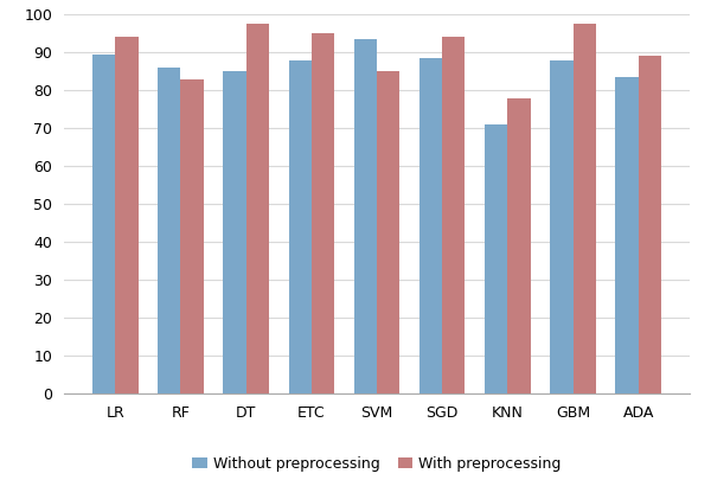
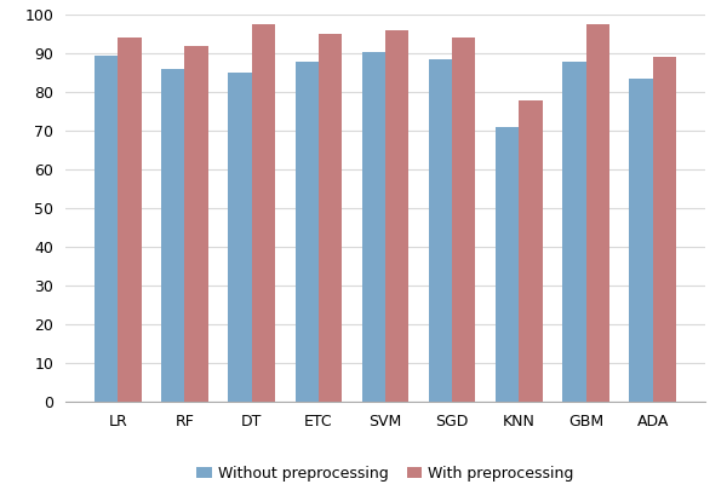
With preprocessing/RF: 83.0 -> 92.0
Without preprocessing/SVM: 93.5 -> 90.5
With preprocessing/SVM: 85.0 -> 96.0
